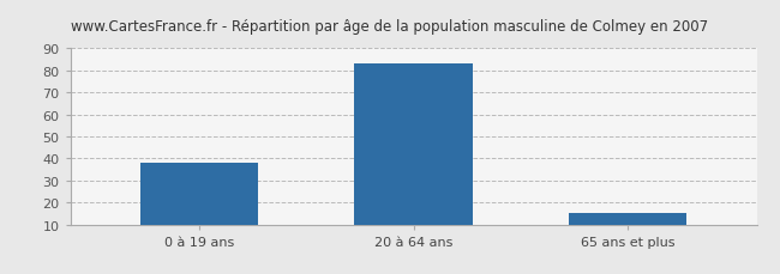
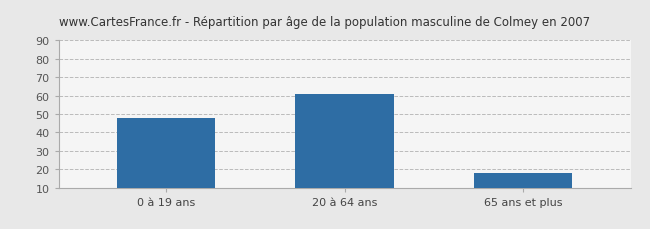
0 à 19 ans: 38 -> 48
20 à 64 ans: 83 -> 61
65 ans et plus: 15 -> 18
